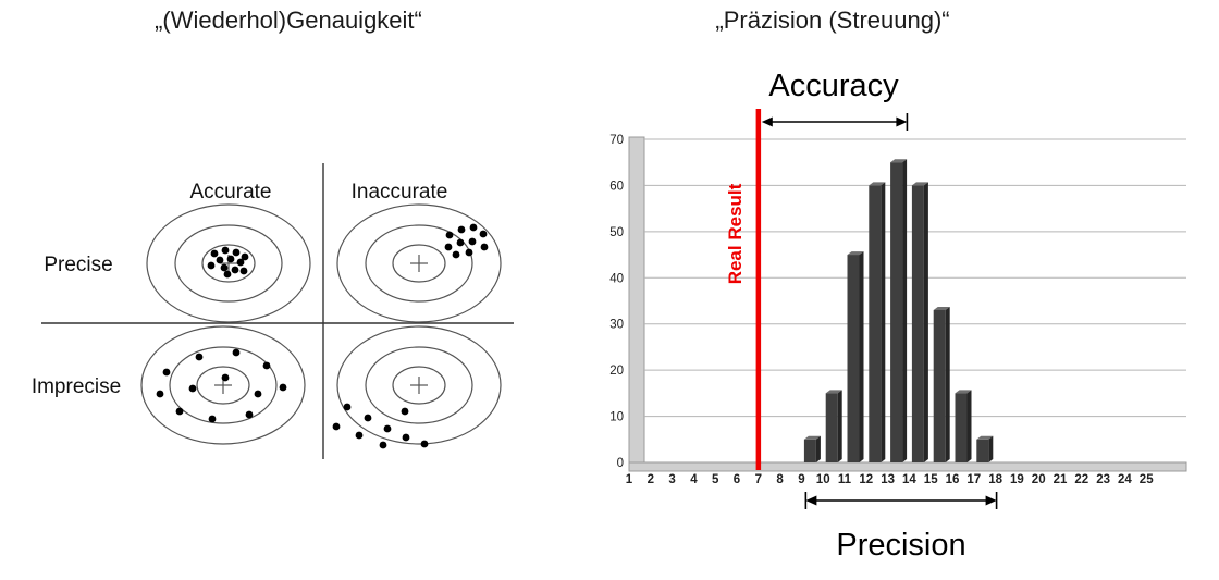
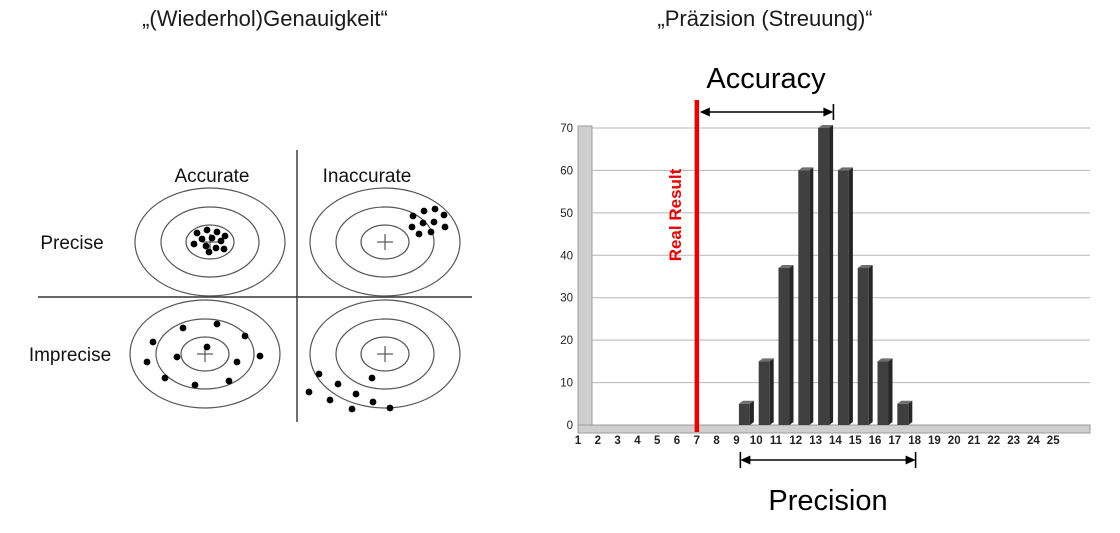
11: 45 -> 37
13: 65 -> 70
15: 33 -> 37
